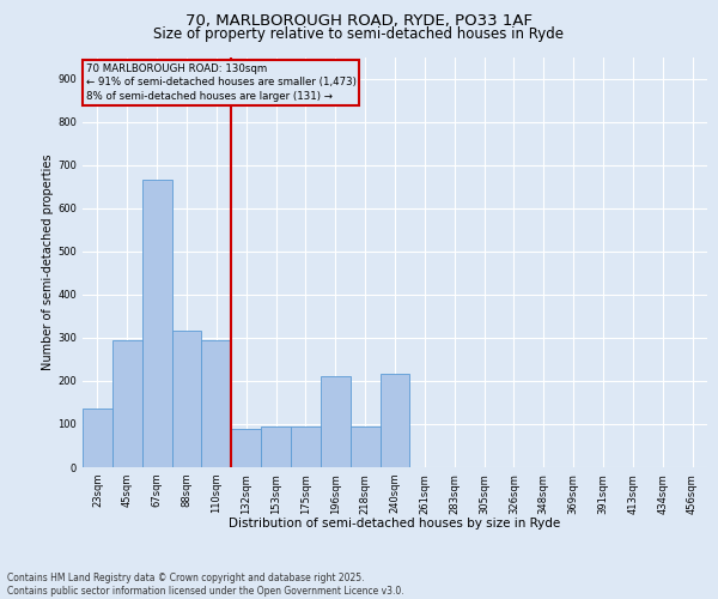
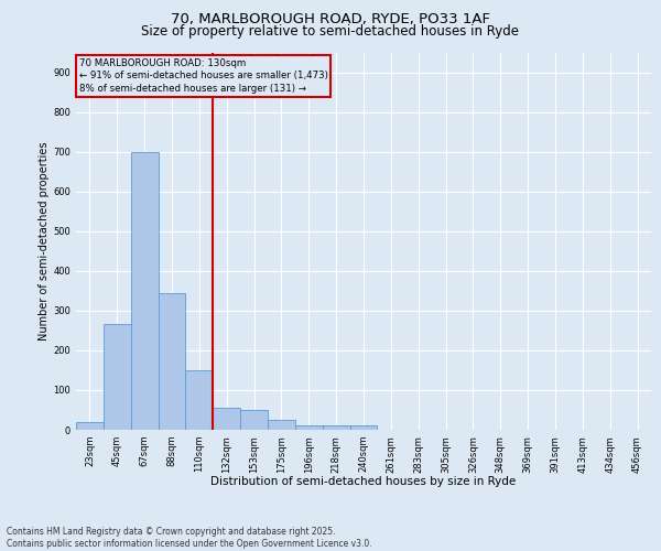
23sqm: 135 -> 20
45sqm: 295 -> 265
67sqm: 665 -> 700
88sqm: 315 -> 345
110sqm: 295 -> 150
132sqm: 90 -> 55
153sqm: 95 -> 50
175sqm: 95 -> 25
196sqm: 210 -> 10
218sqm: 95 -> 10
240sqm: 215 -> 10
